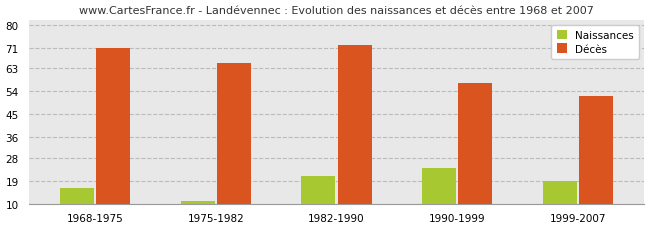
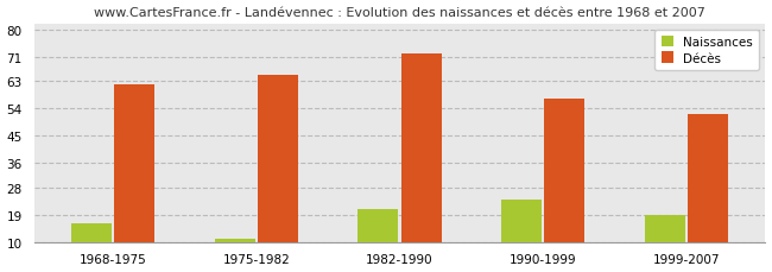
Décès/1968-1975: 71 -> 62
